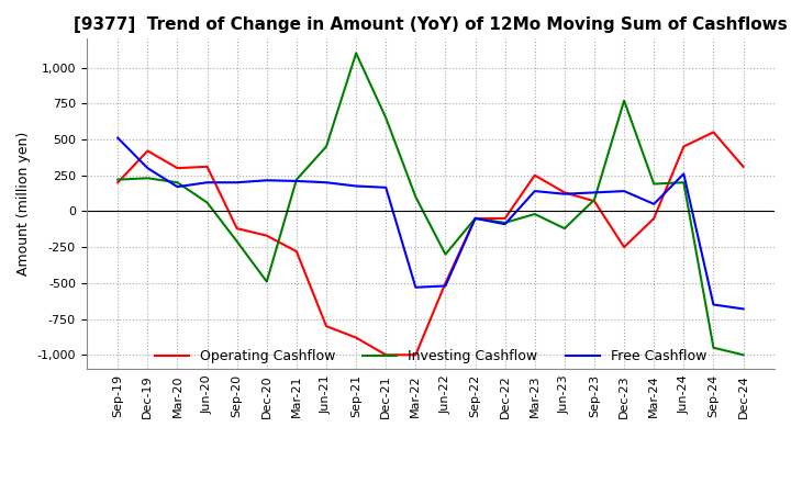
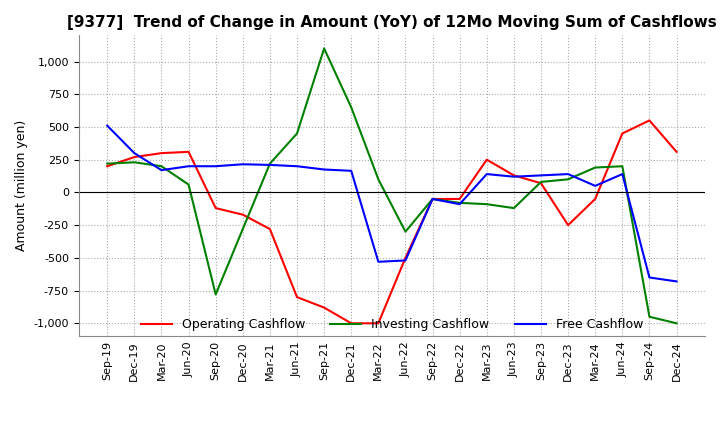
Operating Cashflow/Dec-19: 420 -> 270
Investing Cashflow/Sep-20: -210 -> -780
Investing Cashflow/Dec-20: -490 -> -280
Investing Cashflow/Mar-23: -20 -> -90
Investing Cashflow/Dec-23: 770 -> 100
Free Cashflow/Jun-24: 260 -> 140
